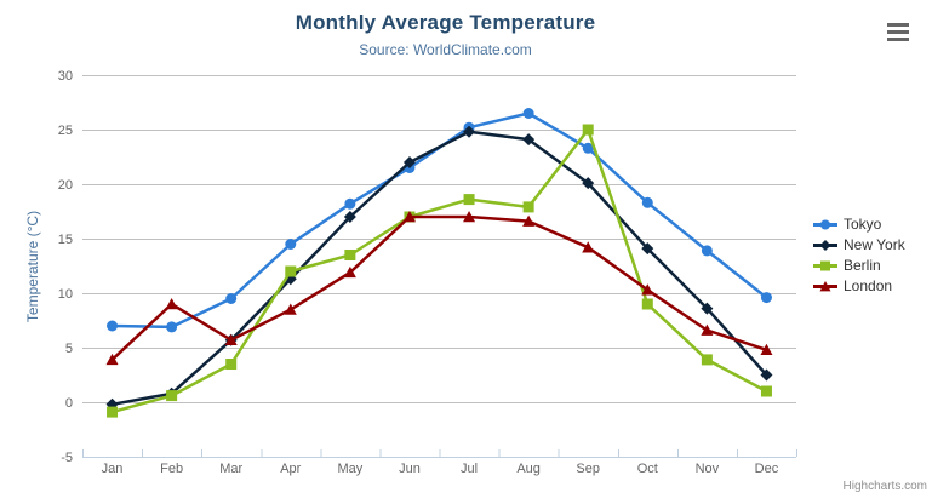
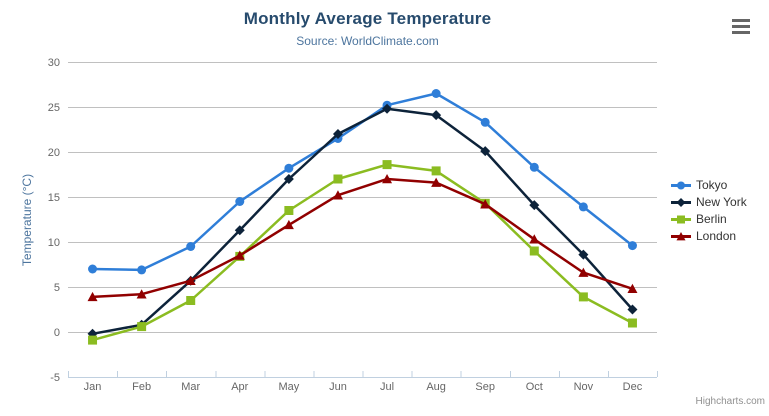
London/Feb: 9 -> 4
Berlin/Apr: 12 -> 8
London/Jun: 17 -> 15
Berlin/Sep: 25 -> 14
